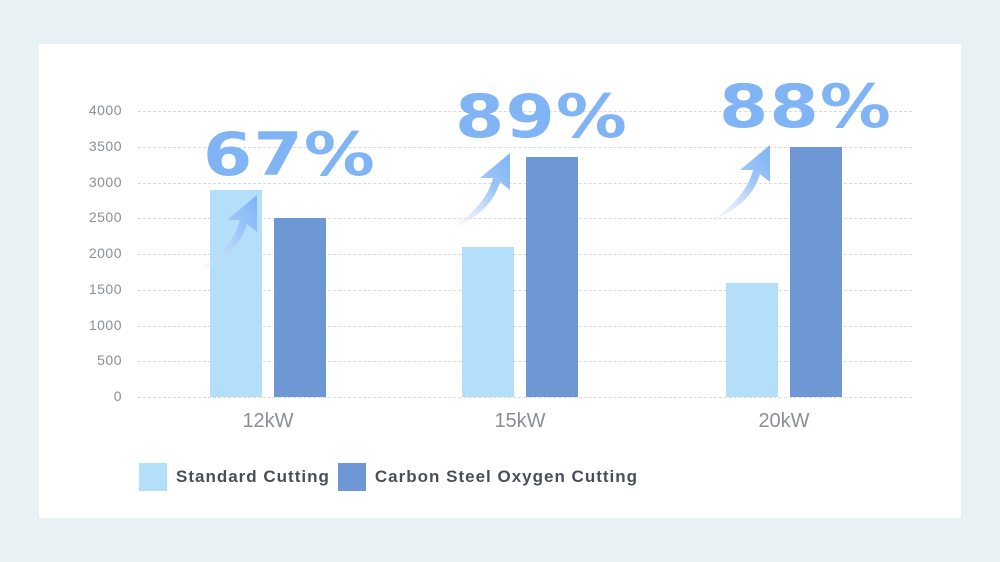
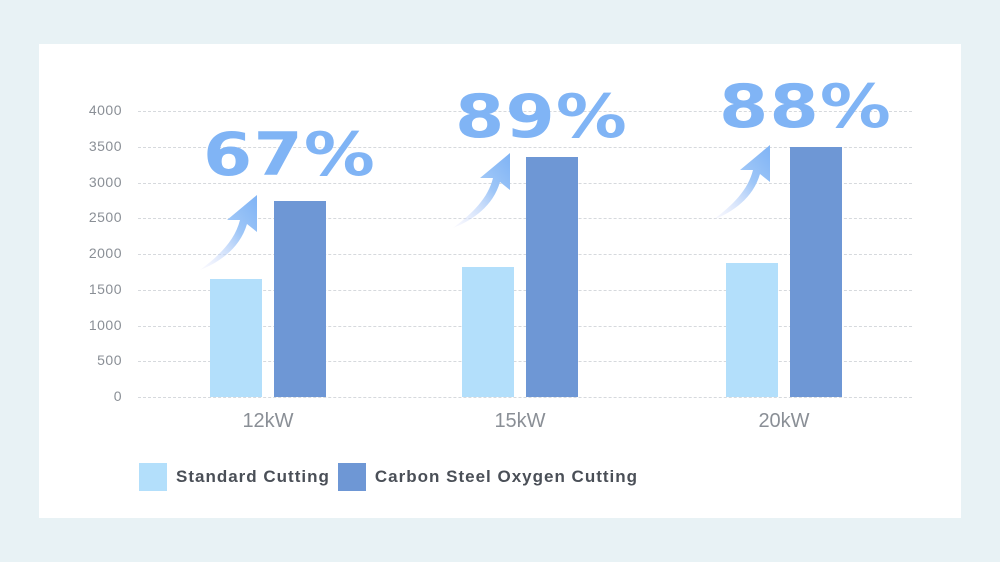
Standard Cutting/12kW: 2900 -> 1600
Carbon Steel Oxygen Cutting/12kW: 2500 -> 2700
Standard Cutting/15kW: 2100 -> 1800
Standard Cutting/20kW: 1600 -> 1900
